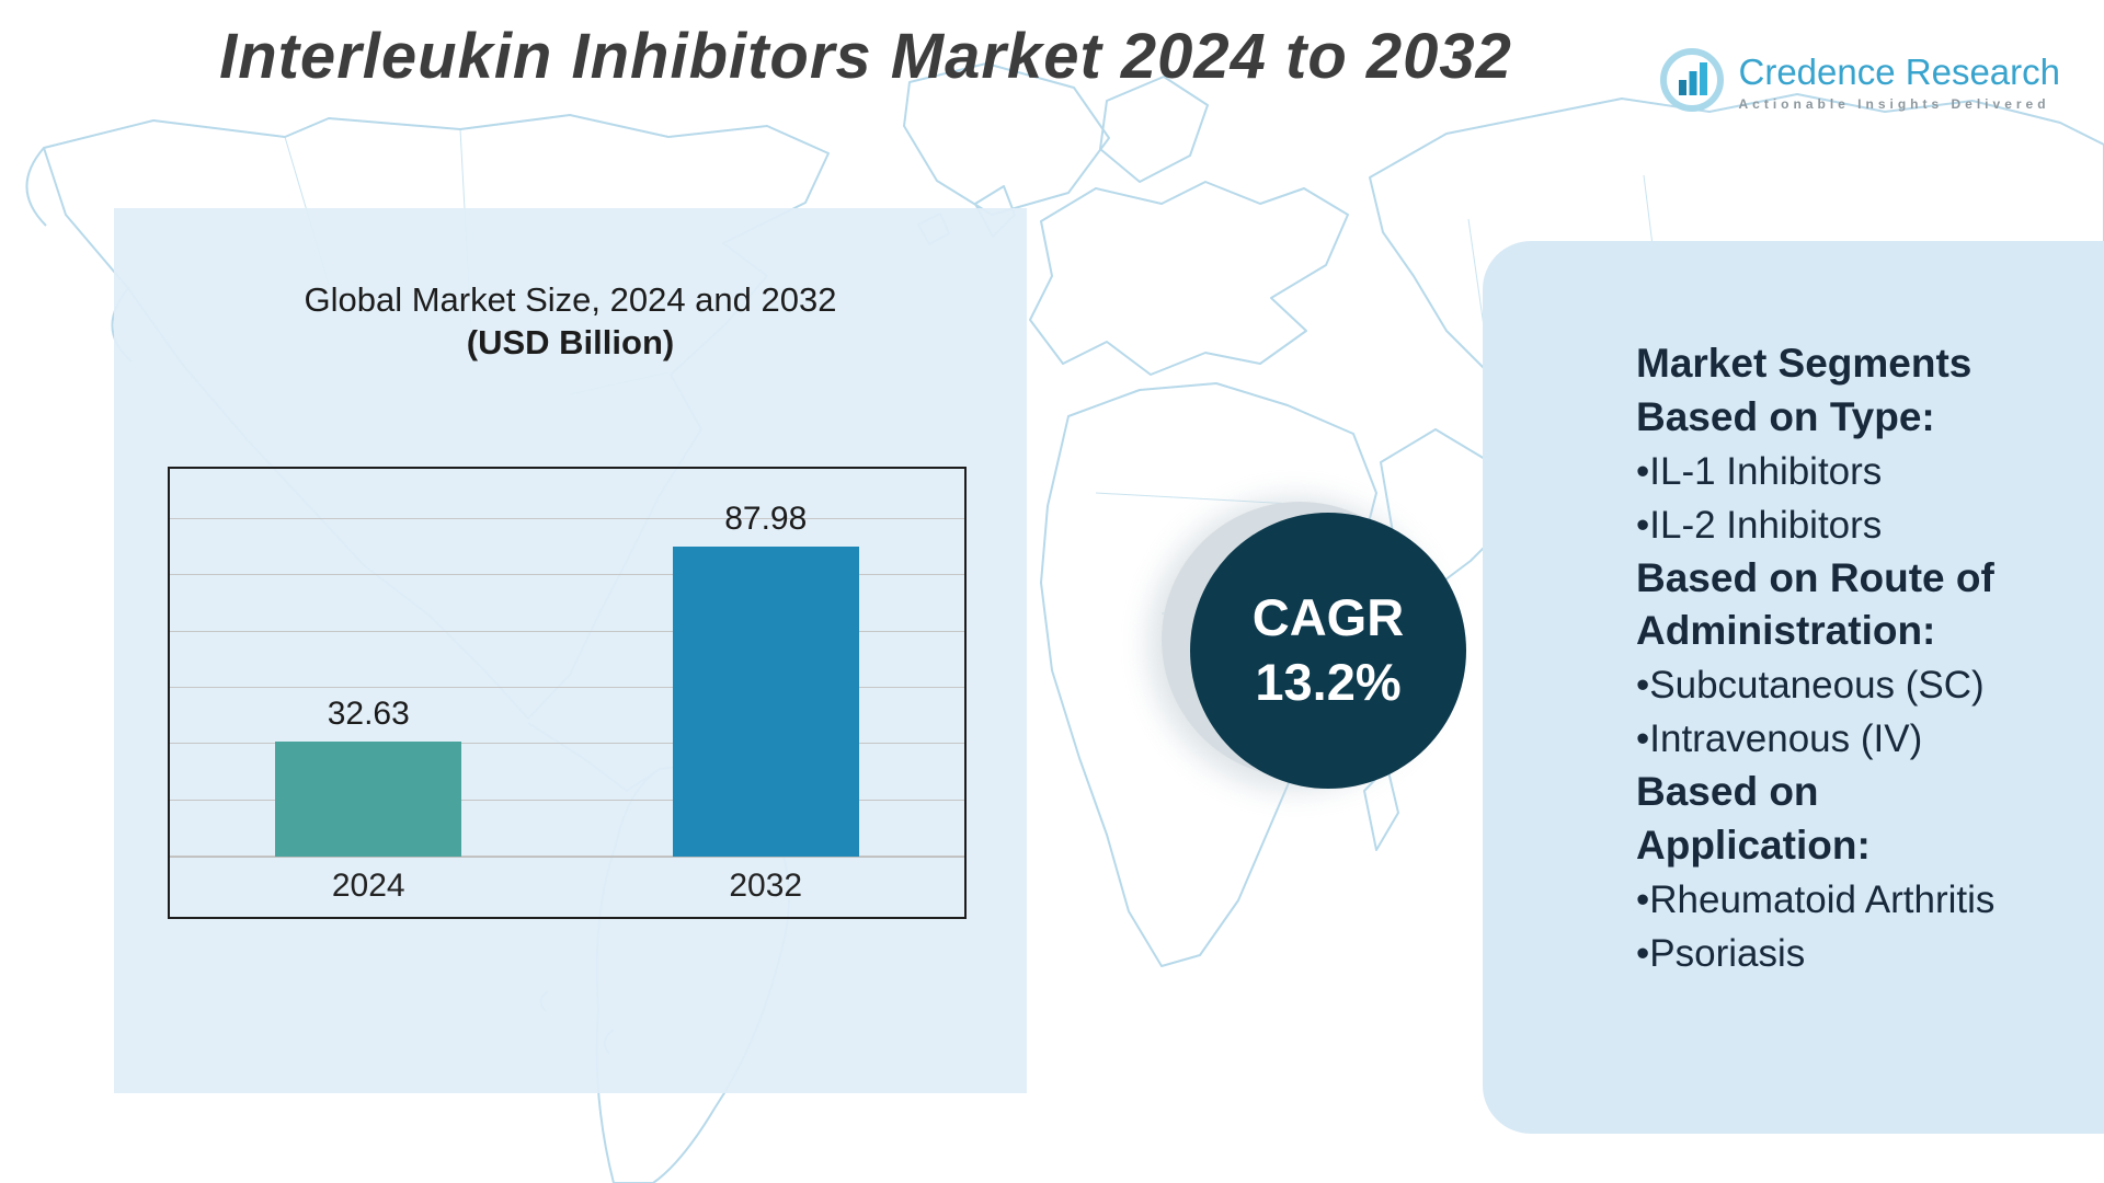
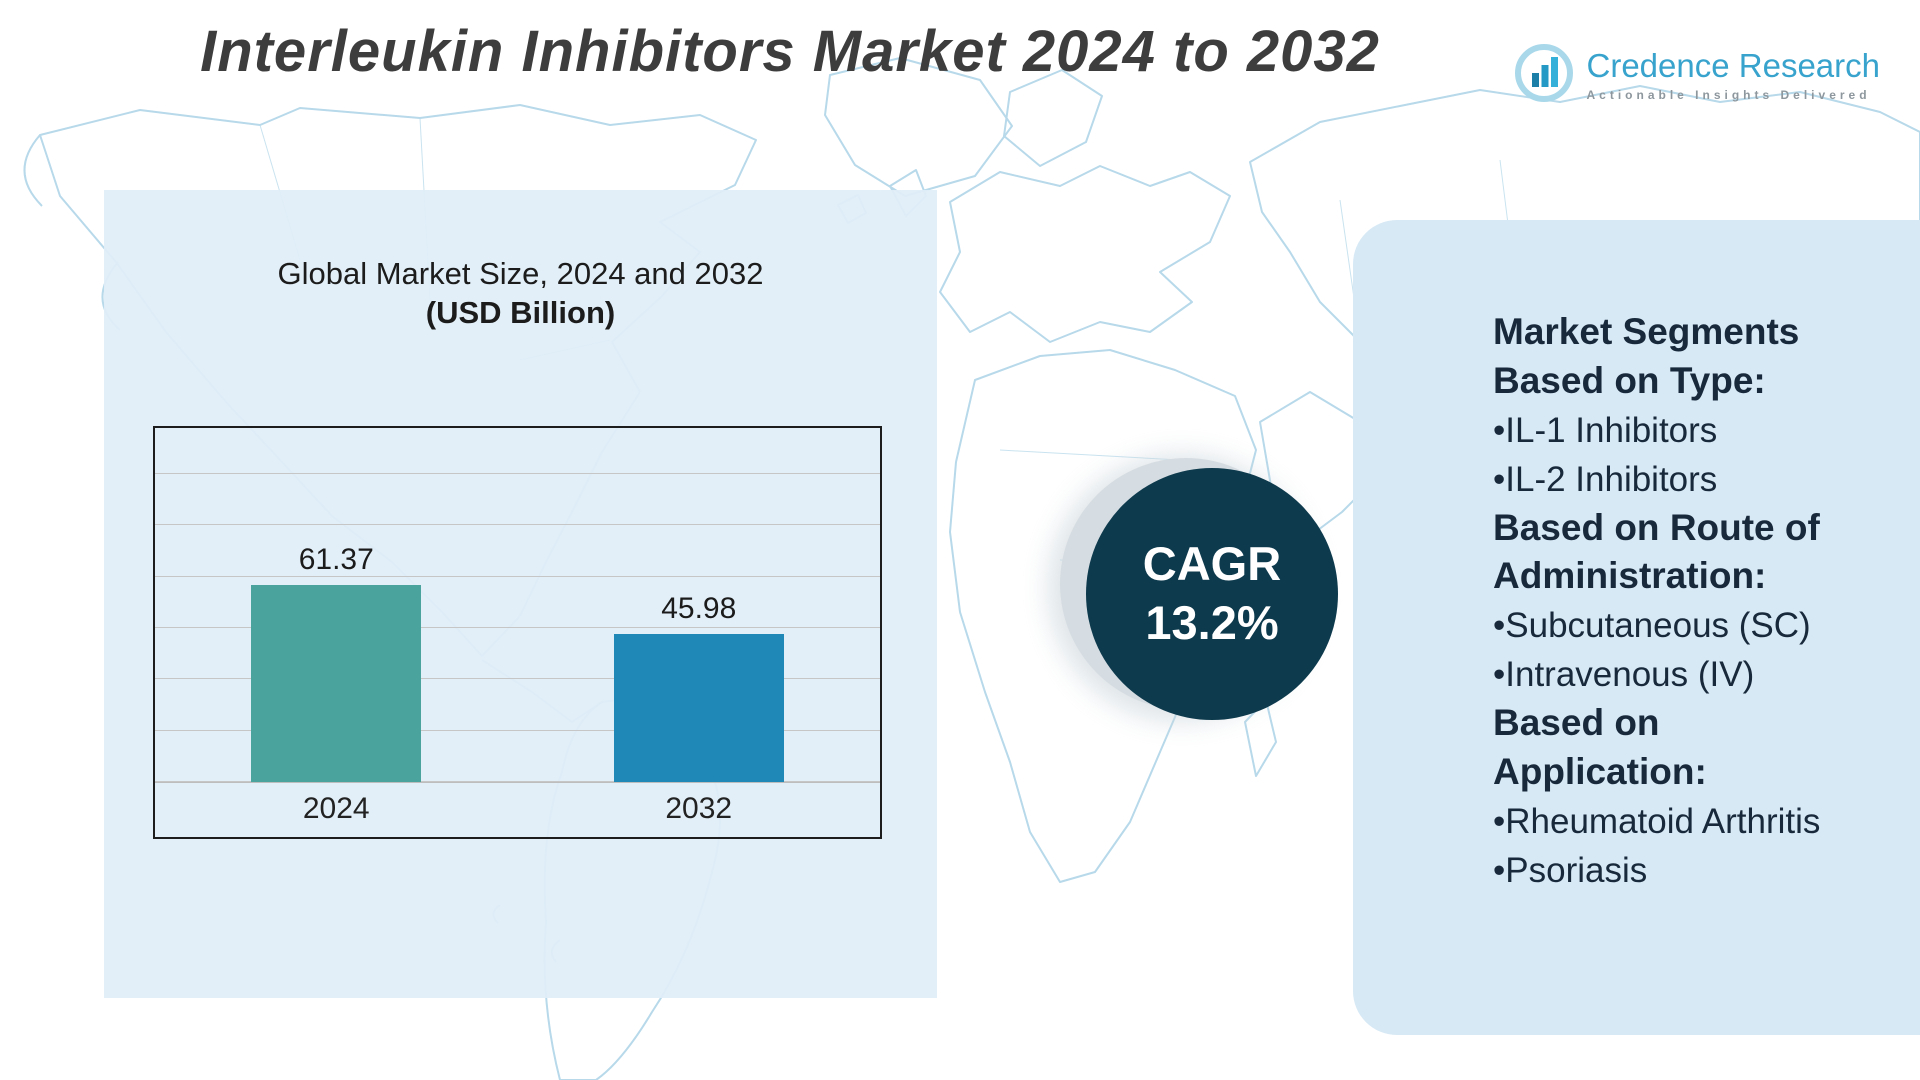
2024: 32.63 -> 61.37
2032: 87.98 -> 45.98
